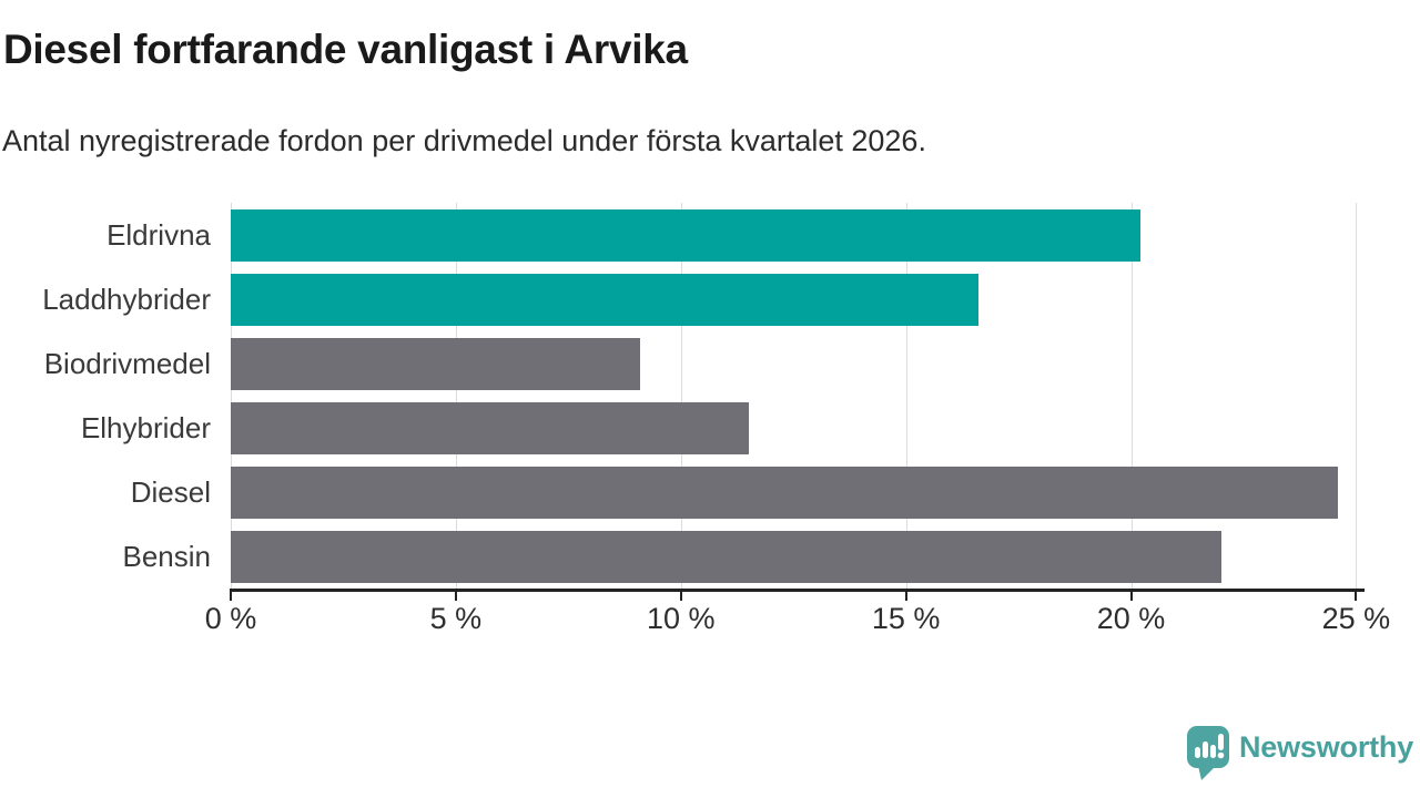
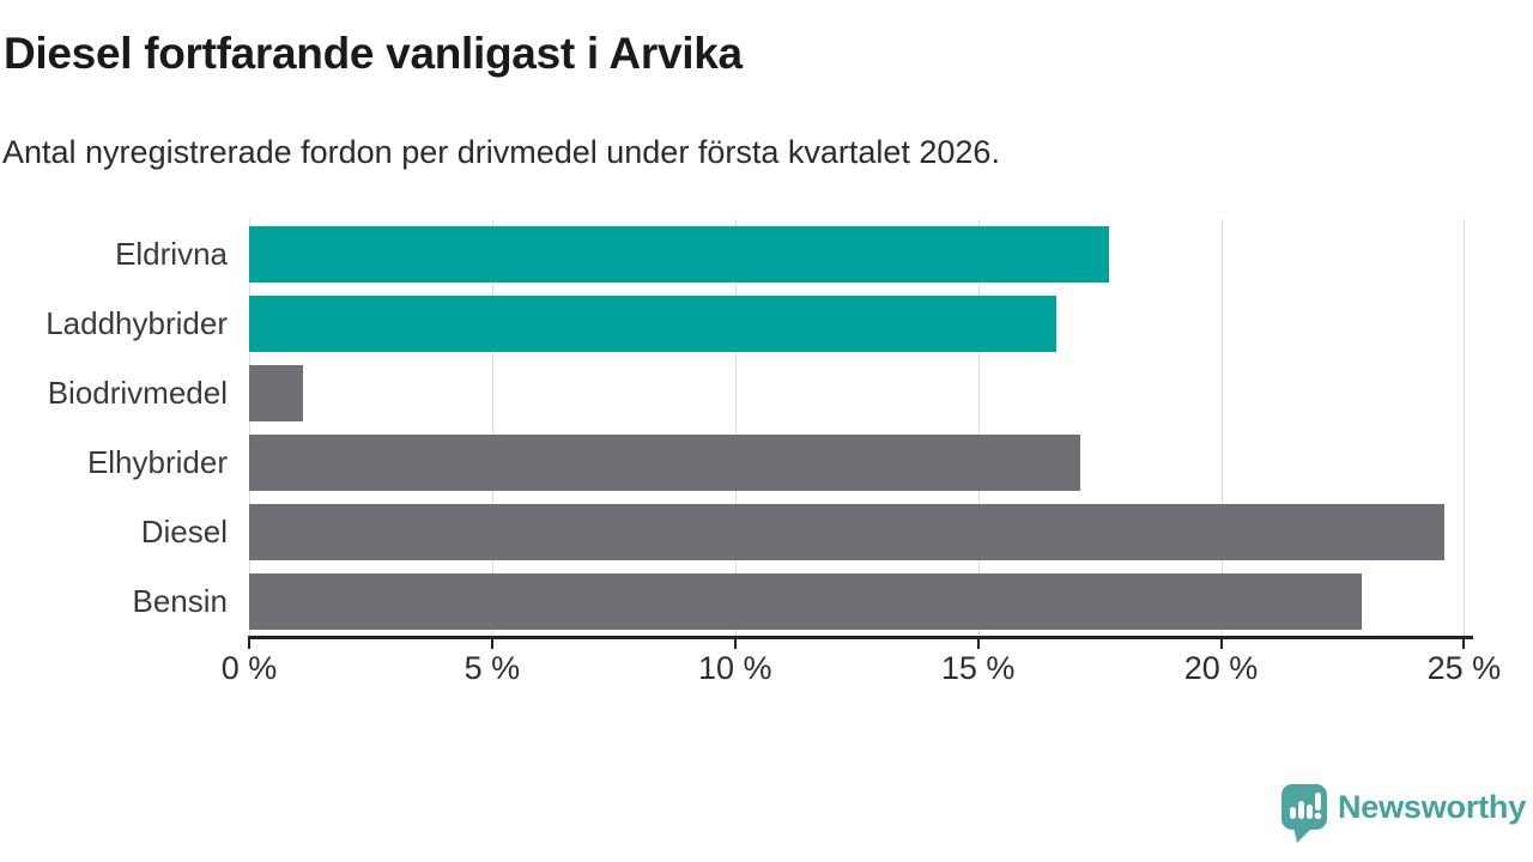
Eldrivna: 20.2% -> 17.7%
Biodrivmedel: 9.1% -> 1.1%
Elhybrider: 11.5% -> 17.1%
Bensin: 22.0% -> 22.9%
